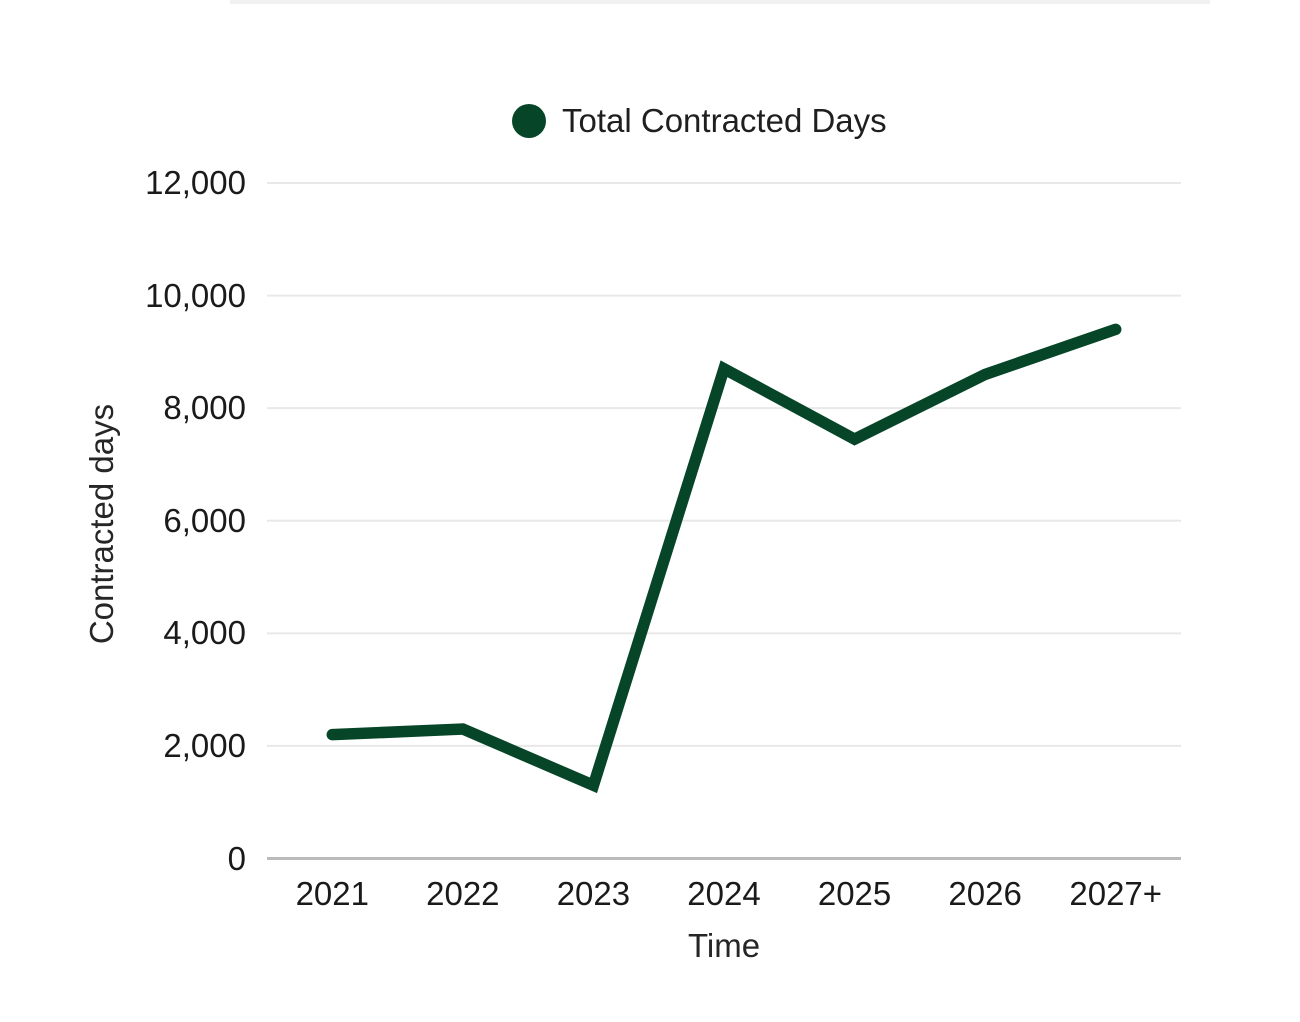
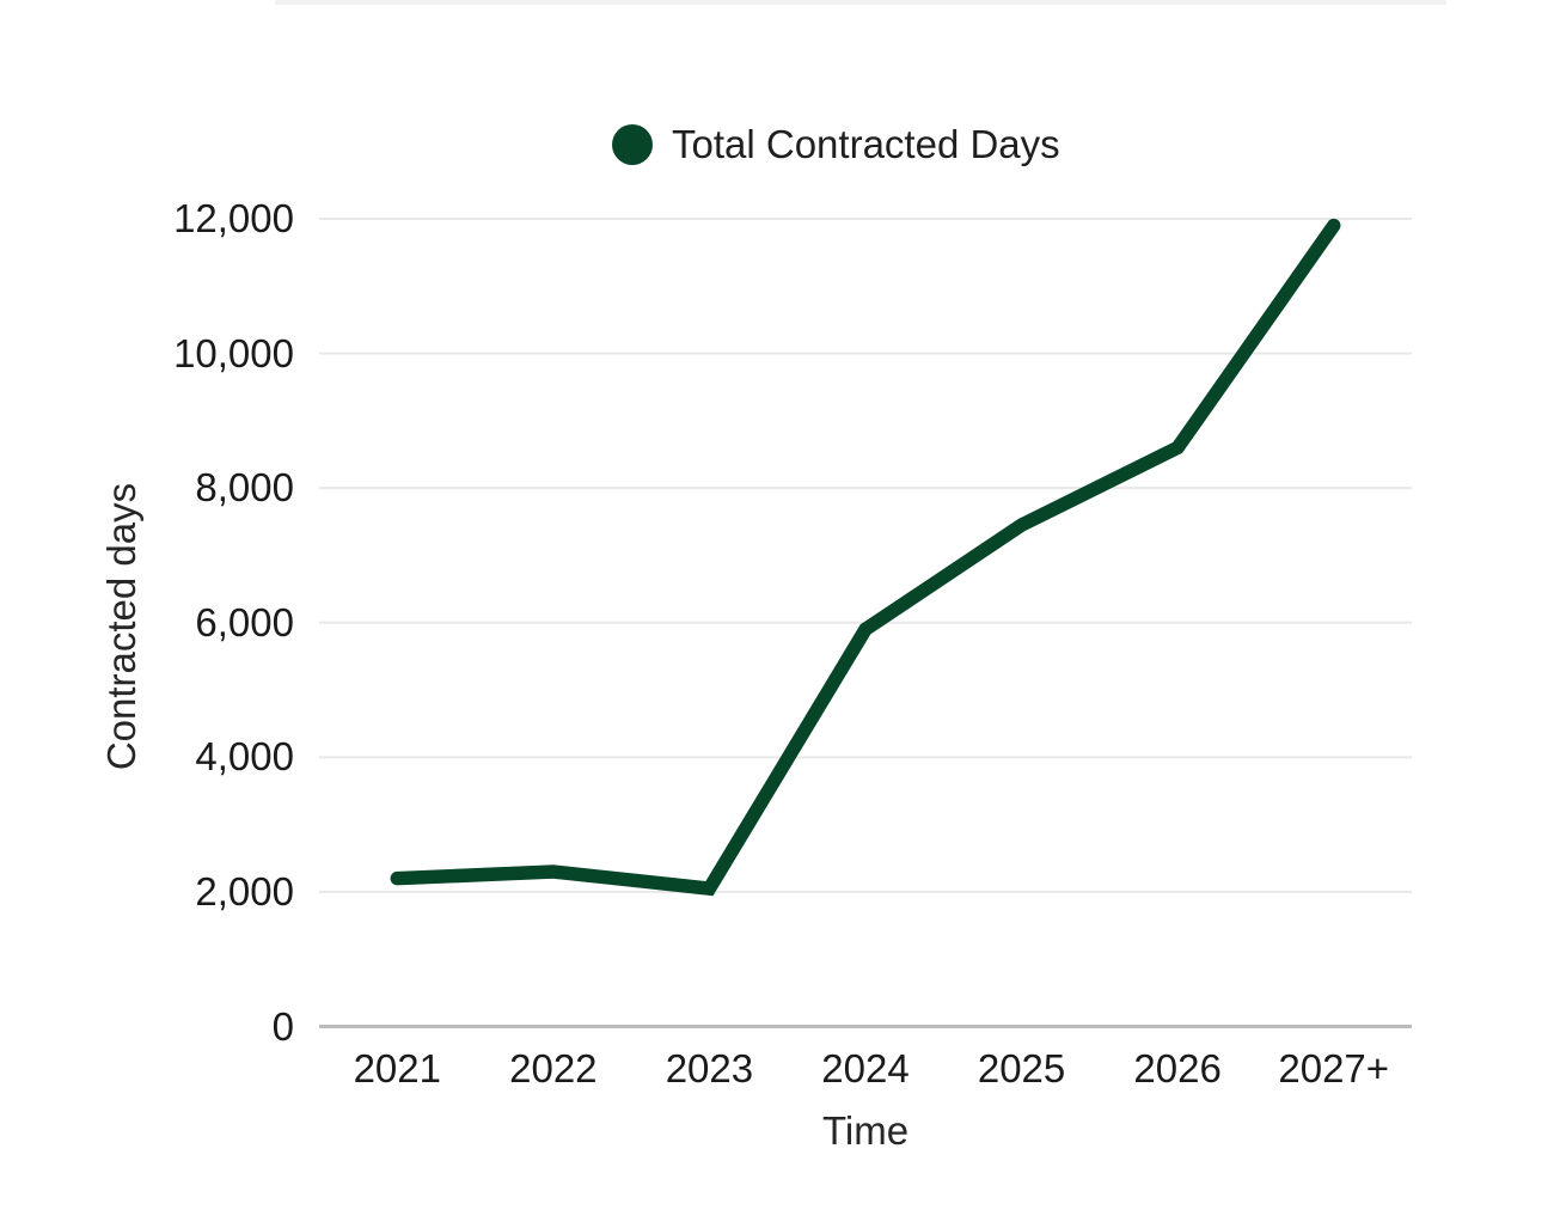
2023: 1300 -> 2000
2024: 8700 -> 5900
2027+: 9400 -> 11900
